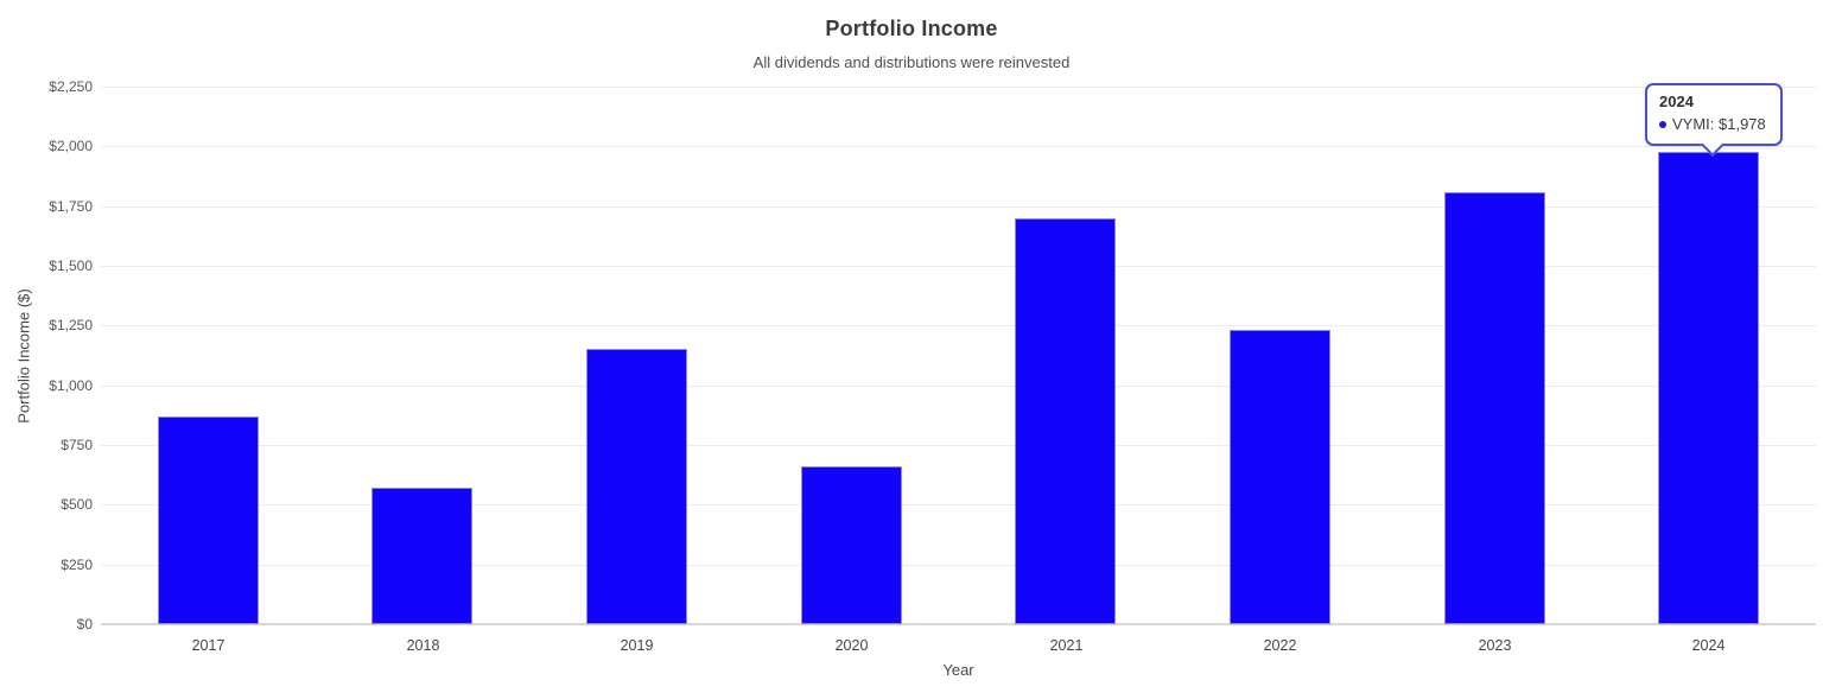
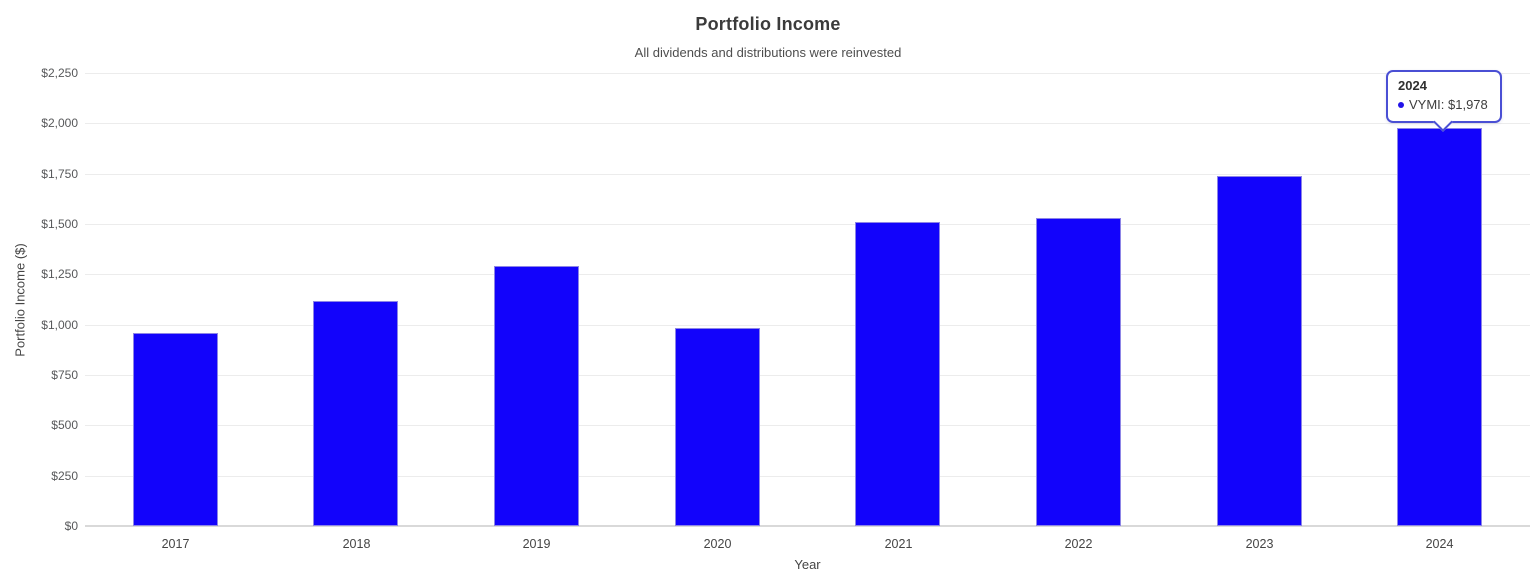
2017: $870 -> $960
2018: $570 -> $1120
2019: $1150 -> $1290
2020: $660 -> $980
2021: $1700 -> $1510
2022: $1230 -> $1530
2023: $1810 -> $1740
